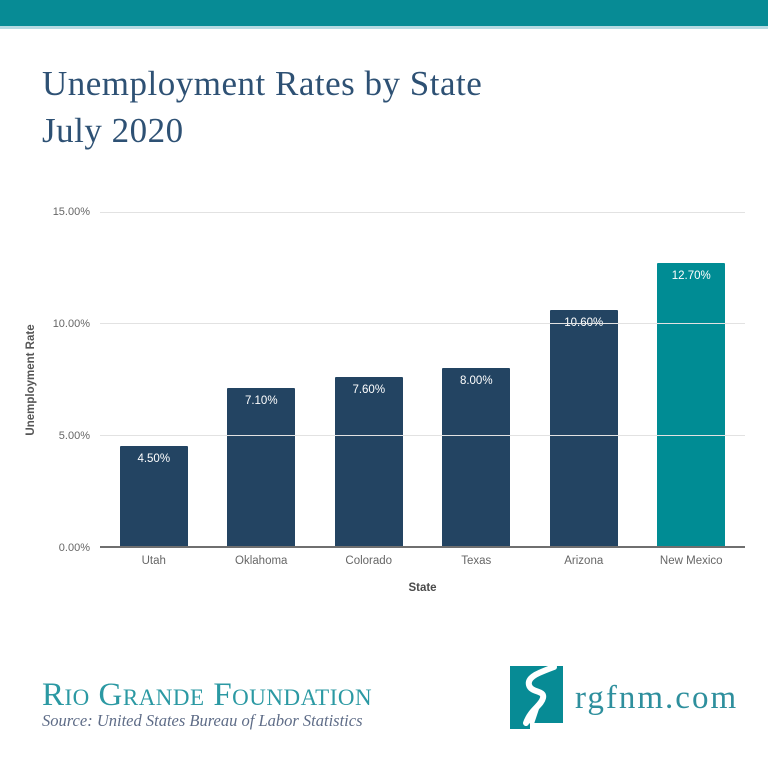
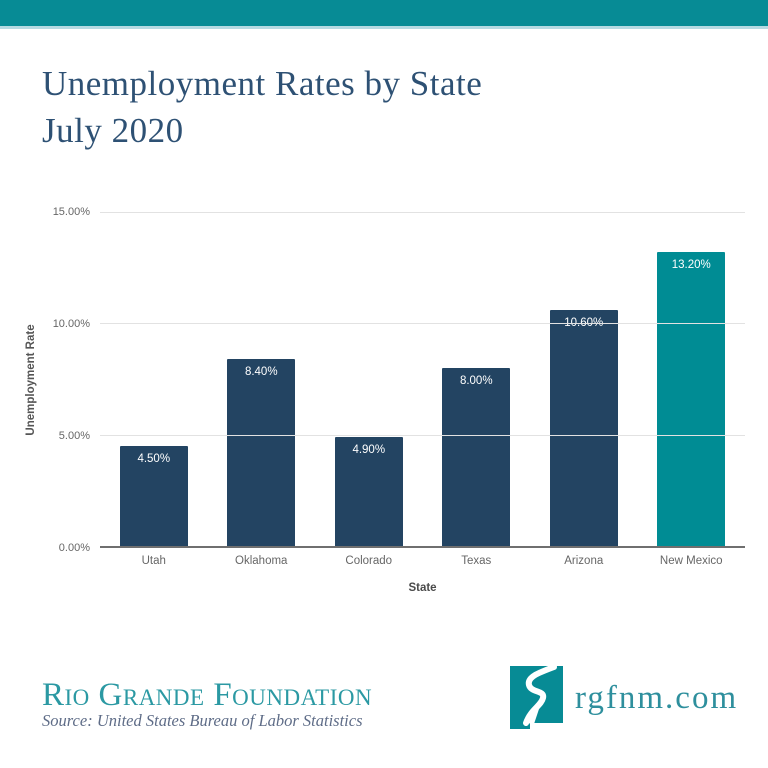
Oklahoma: 7.10% -> 8.40%
Colorado: 7.60% -> 4.90%
New Mexico: 12.70% -> 13.20%
